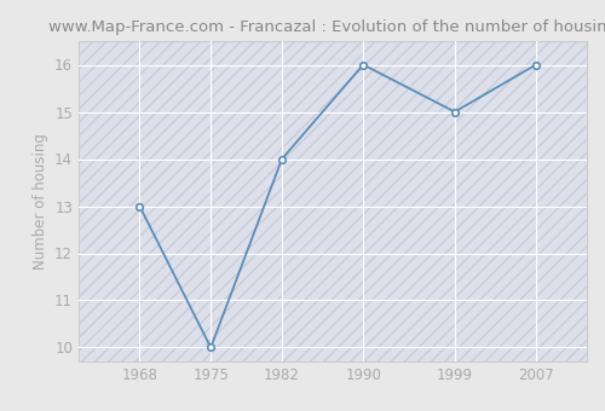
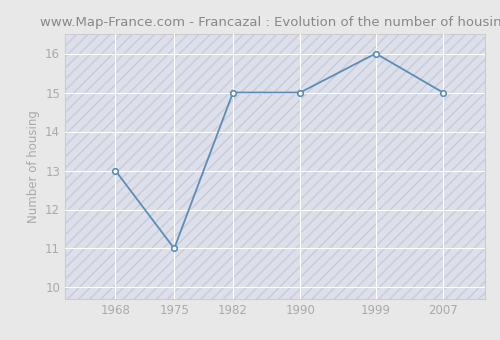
1975: 10 -> 11
1982: 14 -> 15
1990: 16 -> 15
1999: 15 -> 16
2007: 16 -> 15
